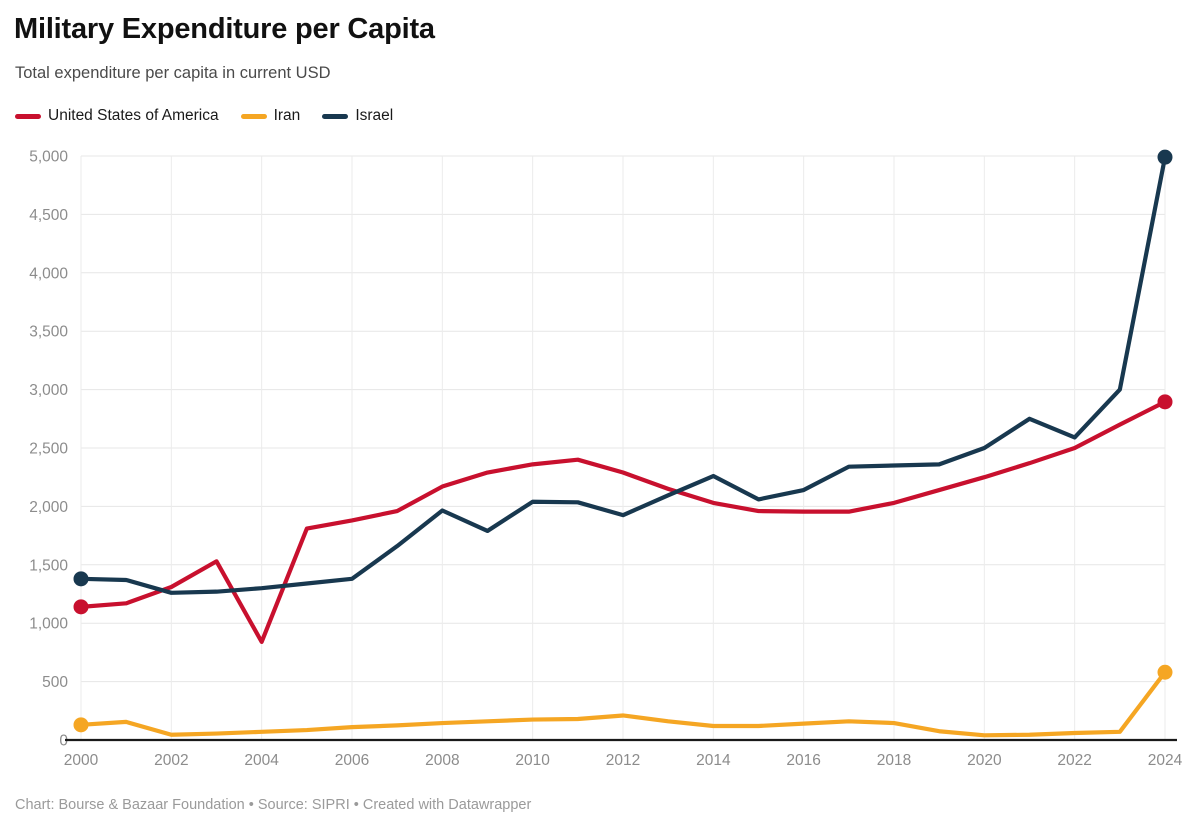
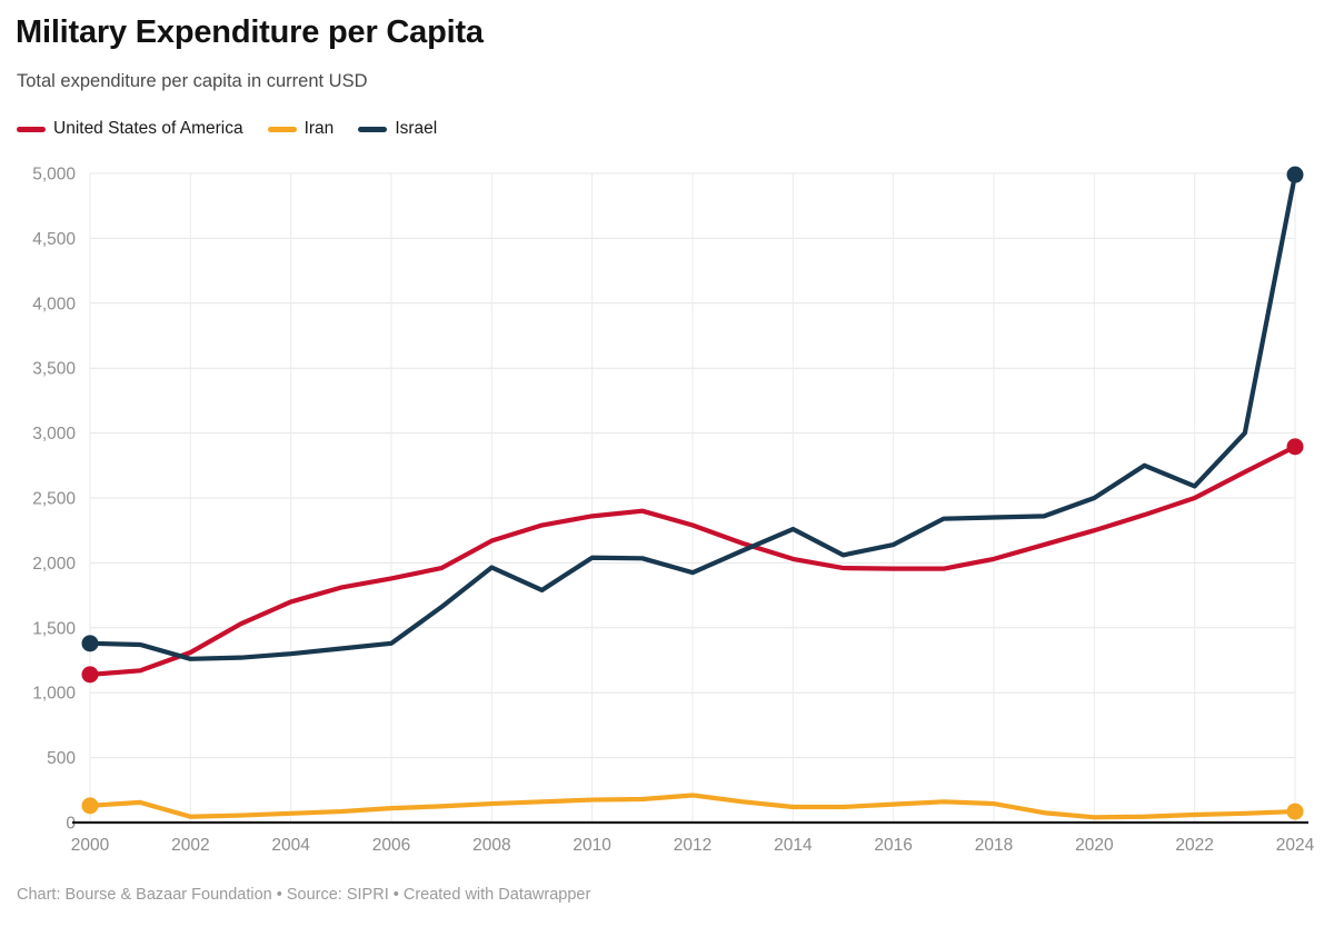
United States of America/2004: 840 -> 1700
Iran/2024: 580 -> 80
